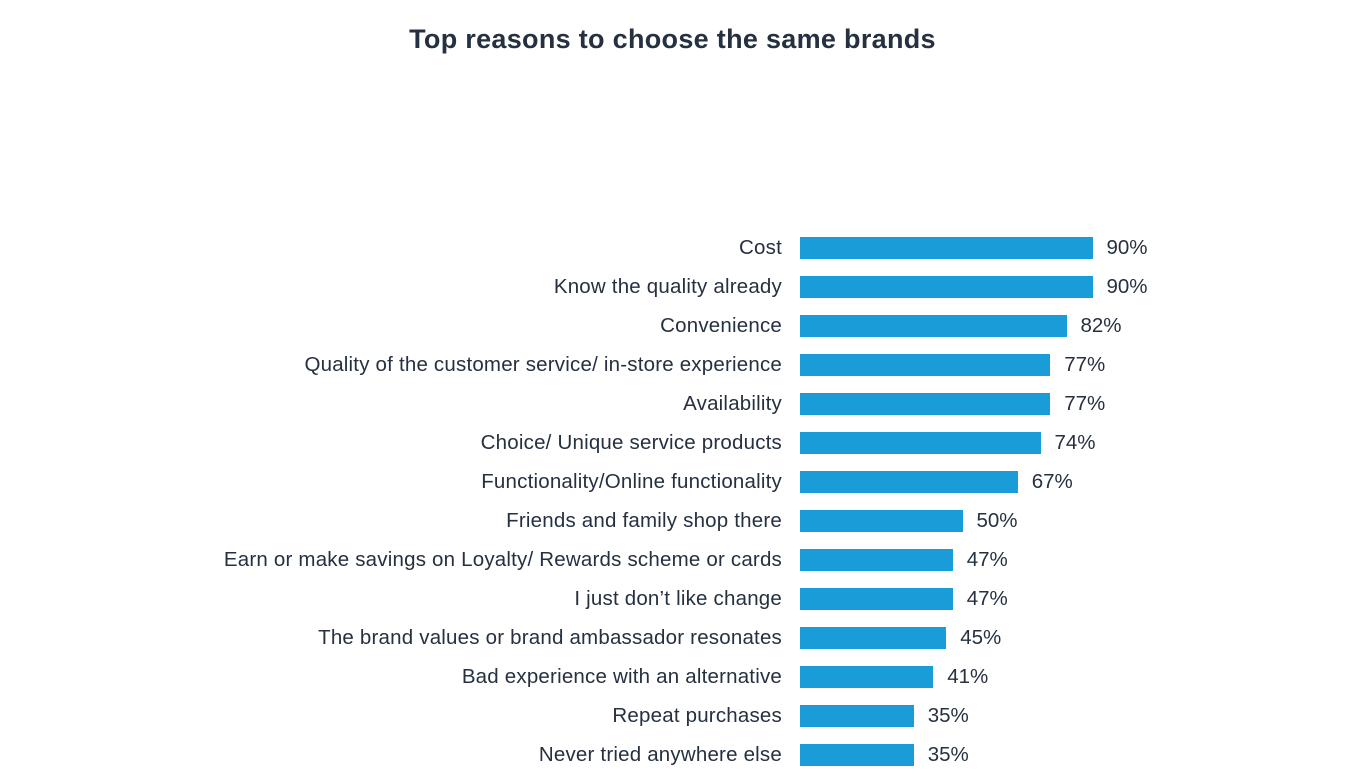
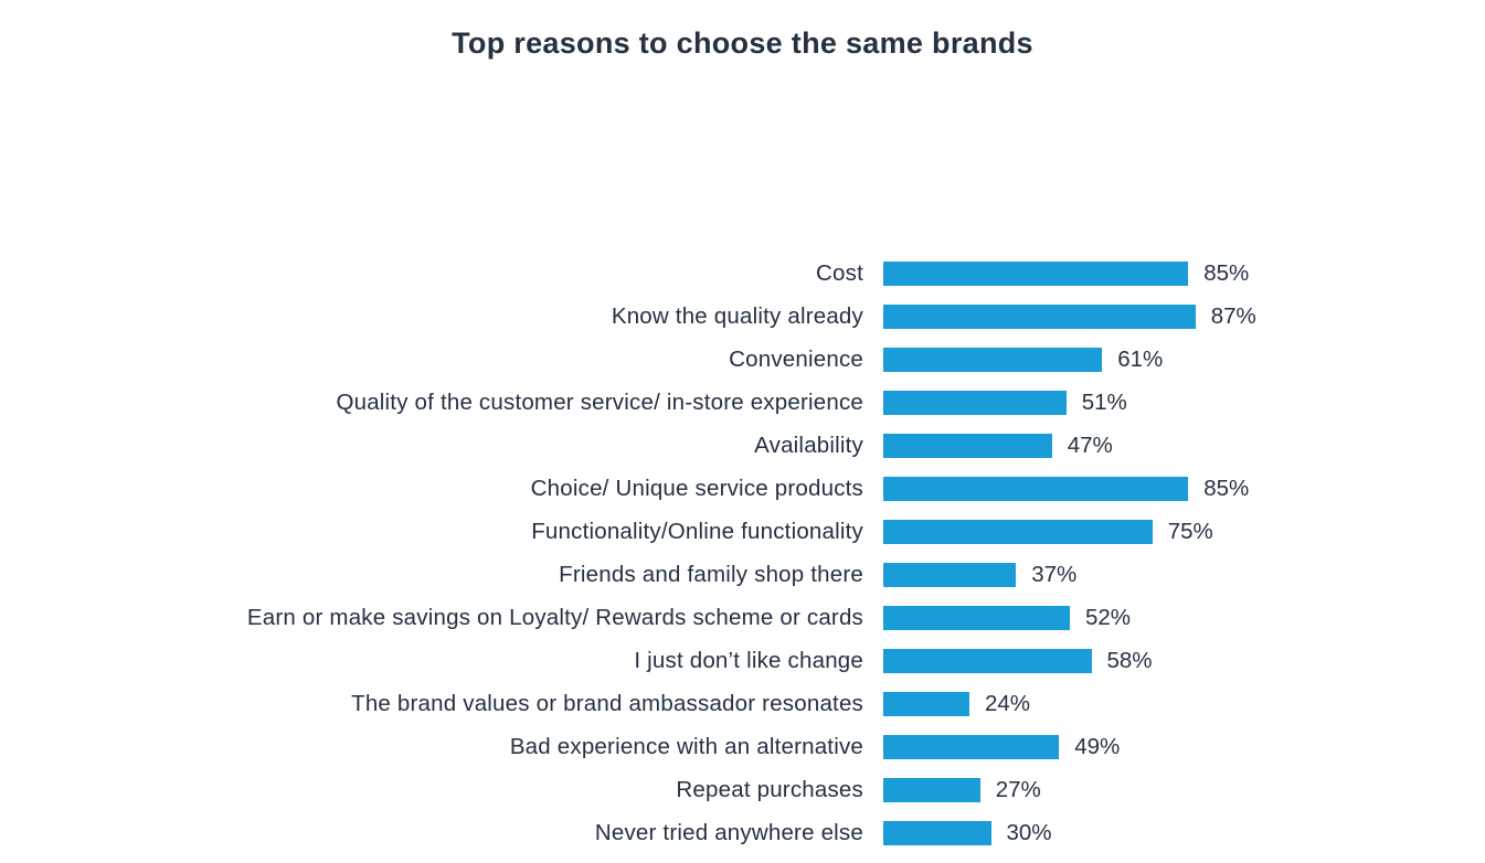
Cost: 90% -> 85%
Know the quality already: 90% -> 87%
Convenience: 82% -> 61%
Quality of the customer service/ in-store experience: 77% -> 51%
Availability: 77% -> 47%
Choice/ Unique service products: 74% -> 85%
Functionality/Online functionality: 67% -> 75%
Friends and family shop there: 50% -> 37%
Earn or make savings on Loyalty/ Rewards scheme or cards: 47% -> 52%
I just don’t like change: 47% -> 58%
The brand values or brand ambassador resonates: 45% -> 24%
Bad experience with an alternative: 41% -> 49%
Repeat purchases: 35% -> 27%
Never tried anywhere else: 35% -> 30%
